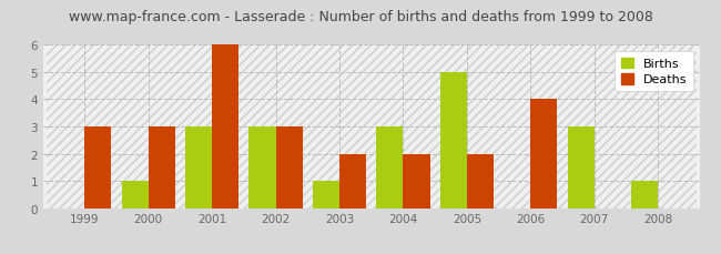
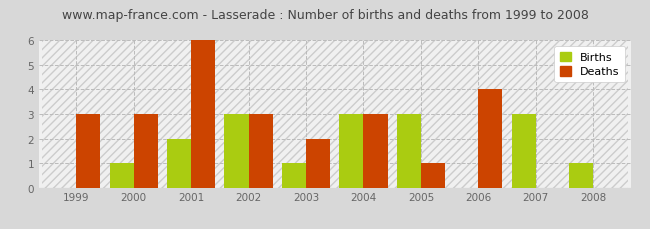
Births/2001: 3 -> 2
Deaths/2004: 2 -> 3
Births/2005: 5 -> 3
Deaths/2005: 2 -> 1
